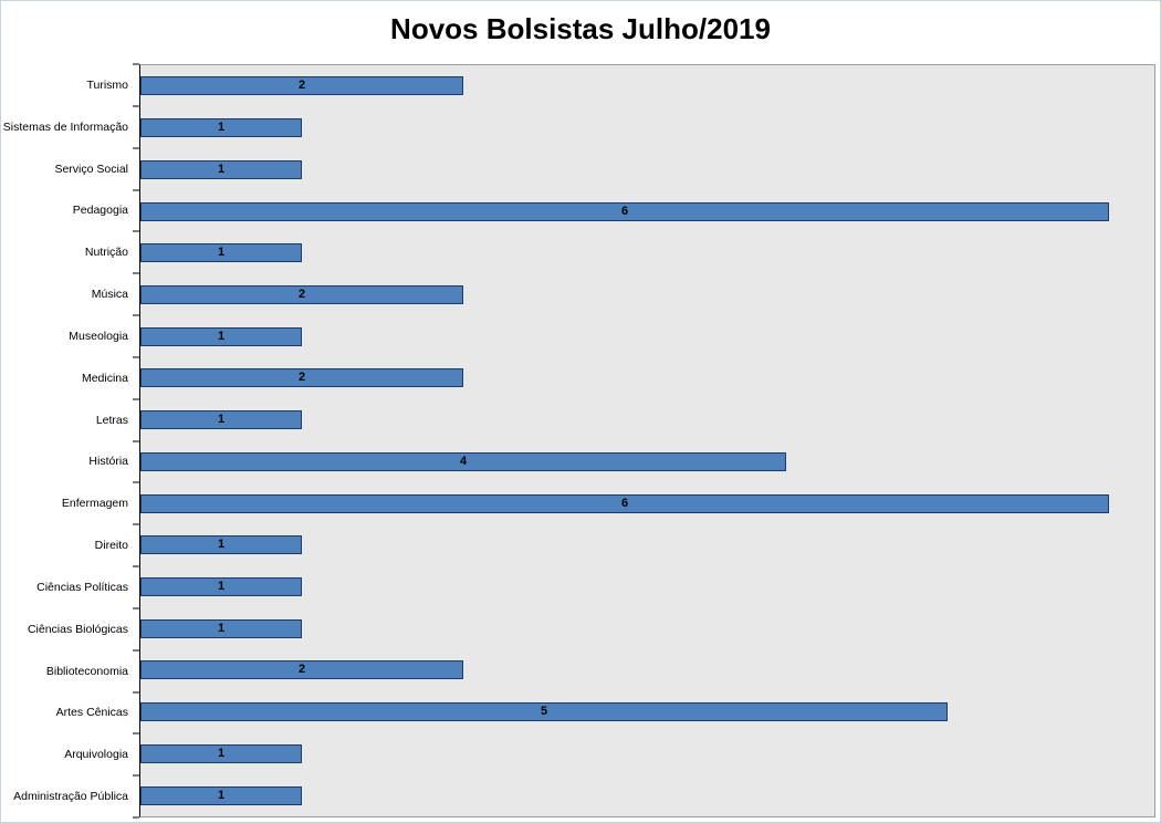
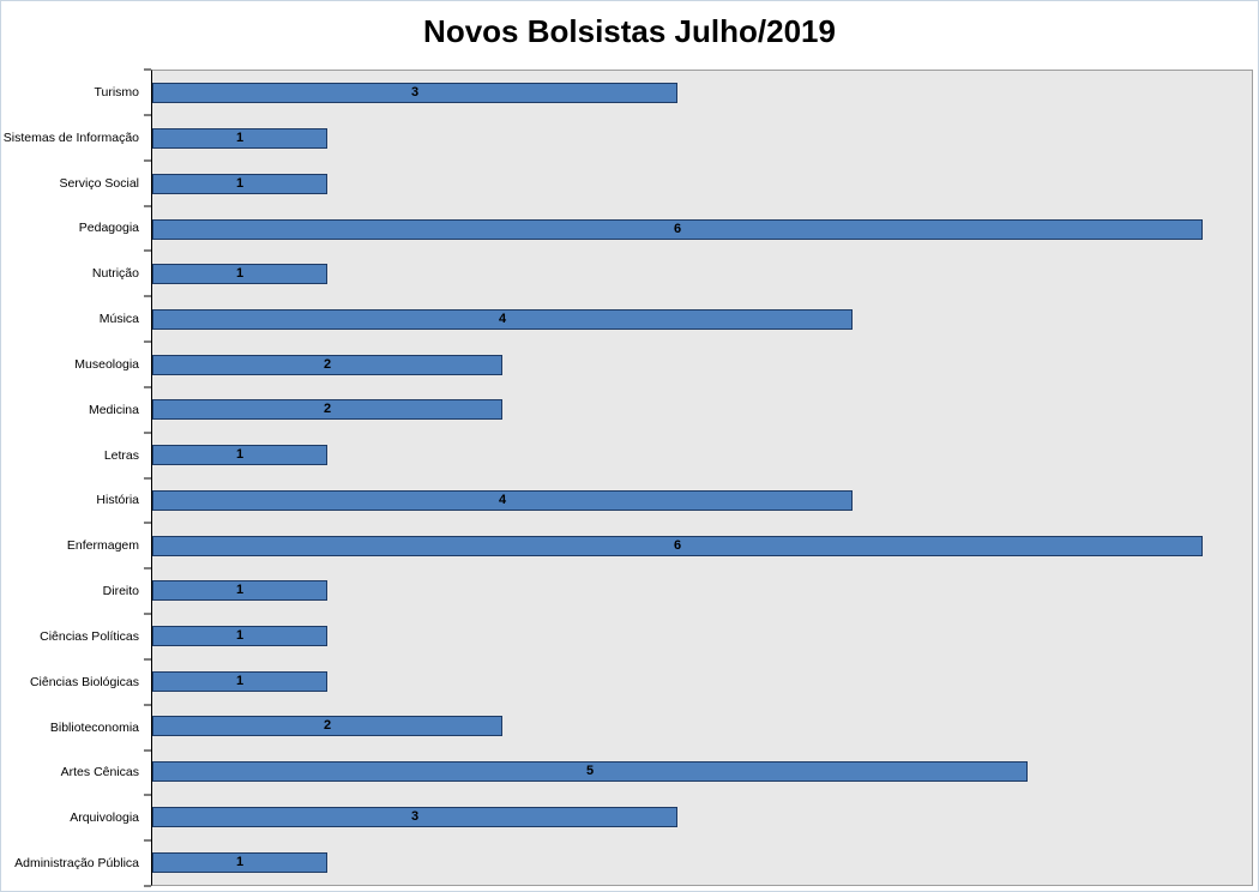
Turismo: 2 -> 3
Música: 2 -> 4
Museologia: 1 -> 2
Arquivologia: 1 -> 3
